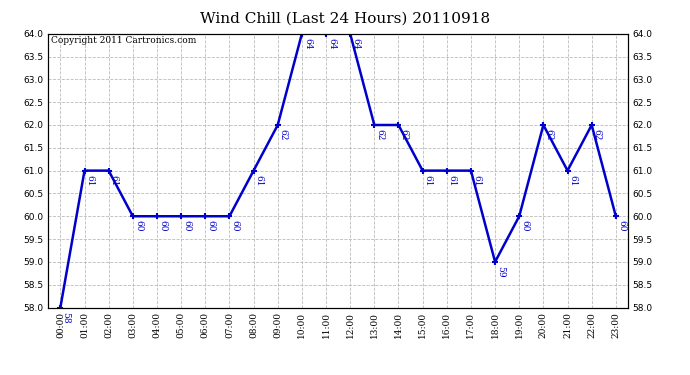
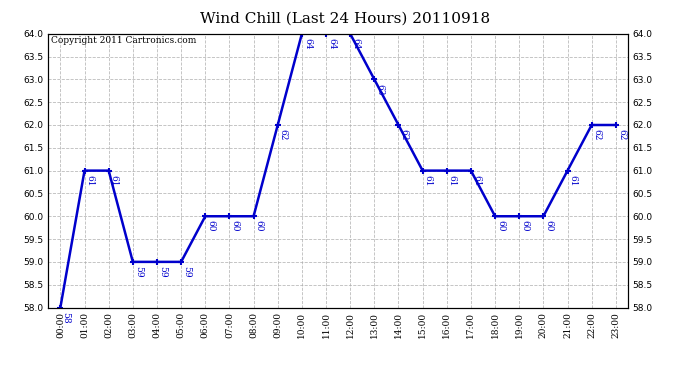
03:00: 60 -> 59
04:00: 60 -> 59
05:00: 60 -> 59
08:00: 61 -> 60
13:00: 62 -> 63
18:00: 59 -> 60
20:00: 62 -> 60
23:00: 60 -> 62
